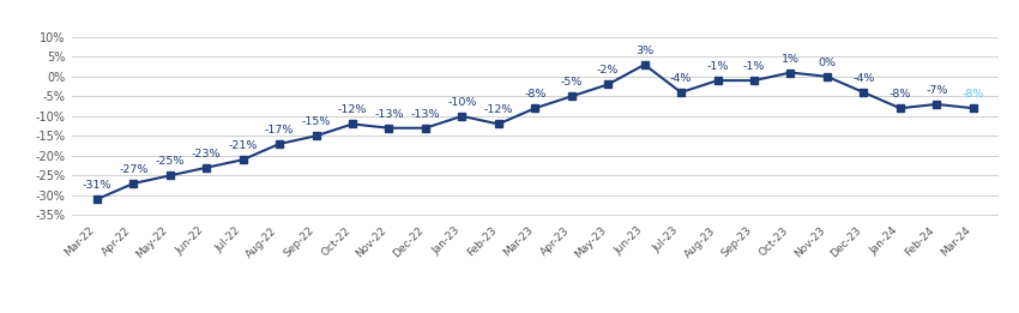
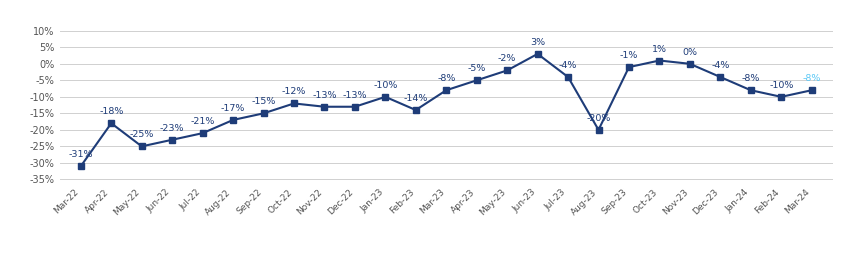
Apr-22: -27% -> -18%
Feb-23: -12% -> -14%
Aug-23: -1% -> -20%
Feb-24: -7% -> -10%
